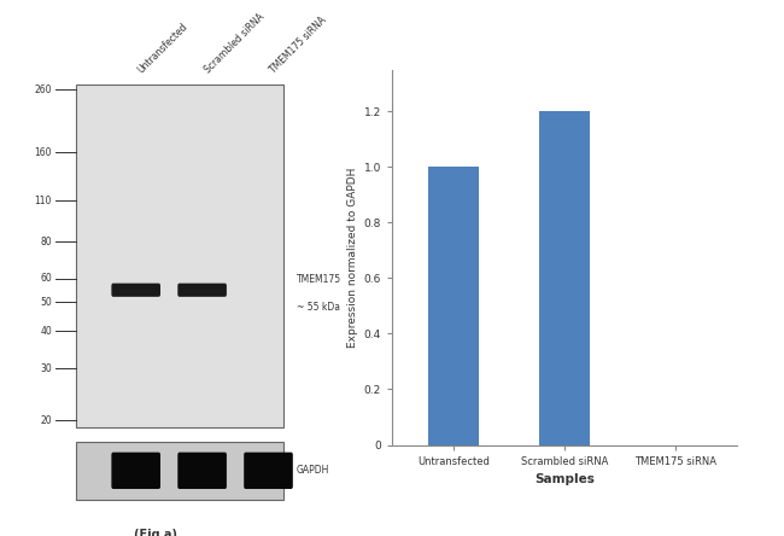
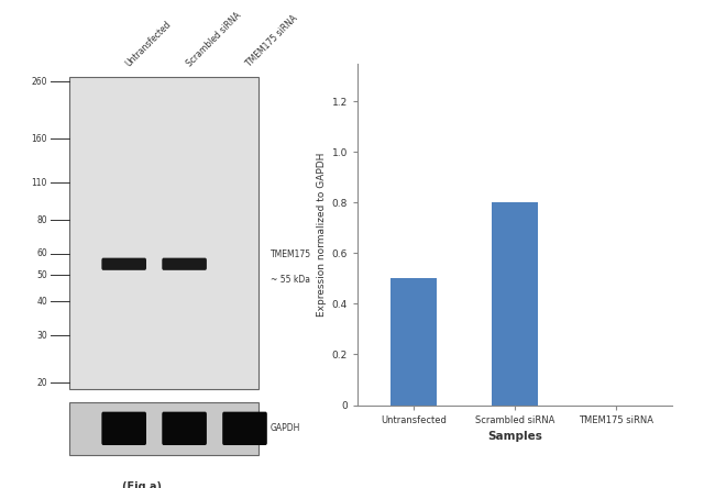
Untransfected: 1.0 -> 0.5
Scrambled siRNA: 1.2 -> 0.8
